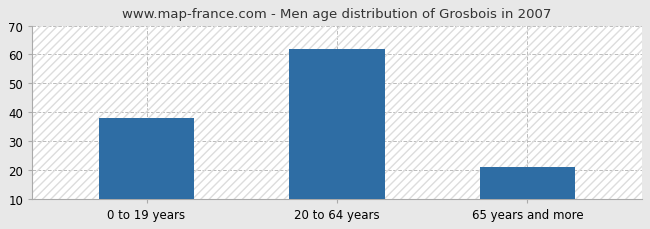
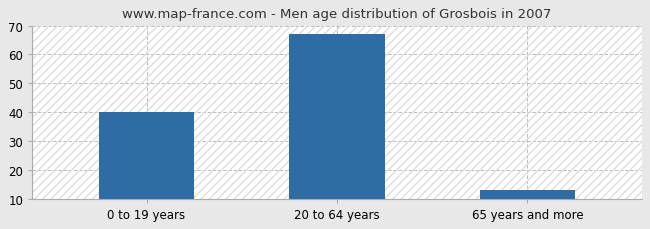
0 to 19 years: 38 -> 40
20 to 64 years: 62 -> 67
65 years and more: 21 -> 13
